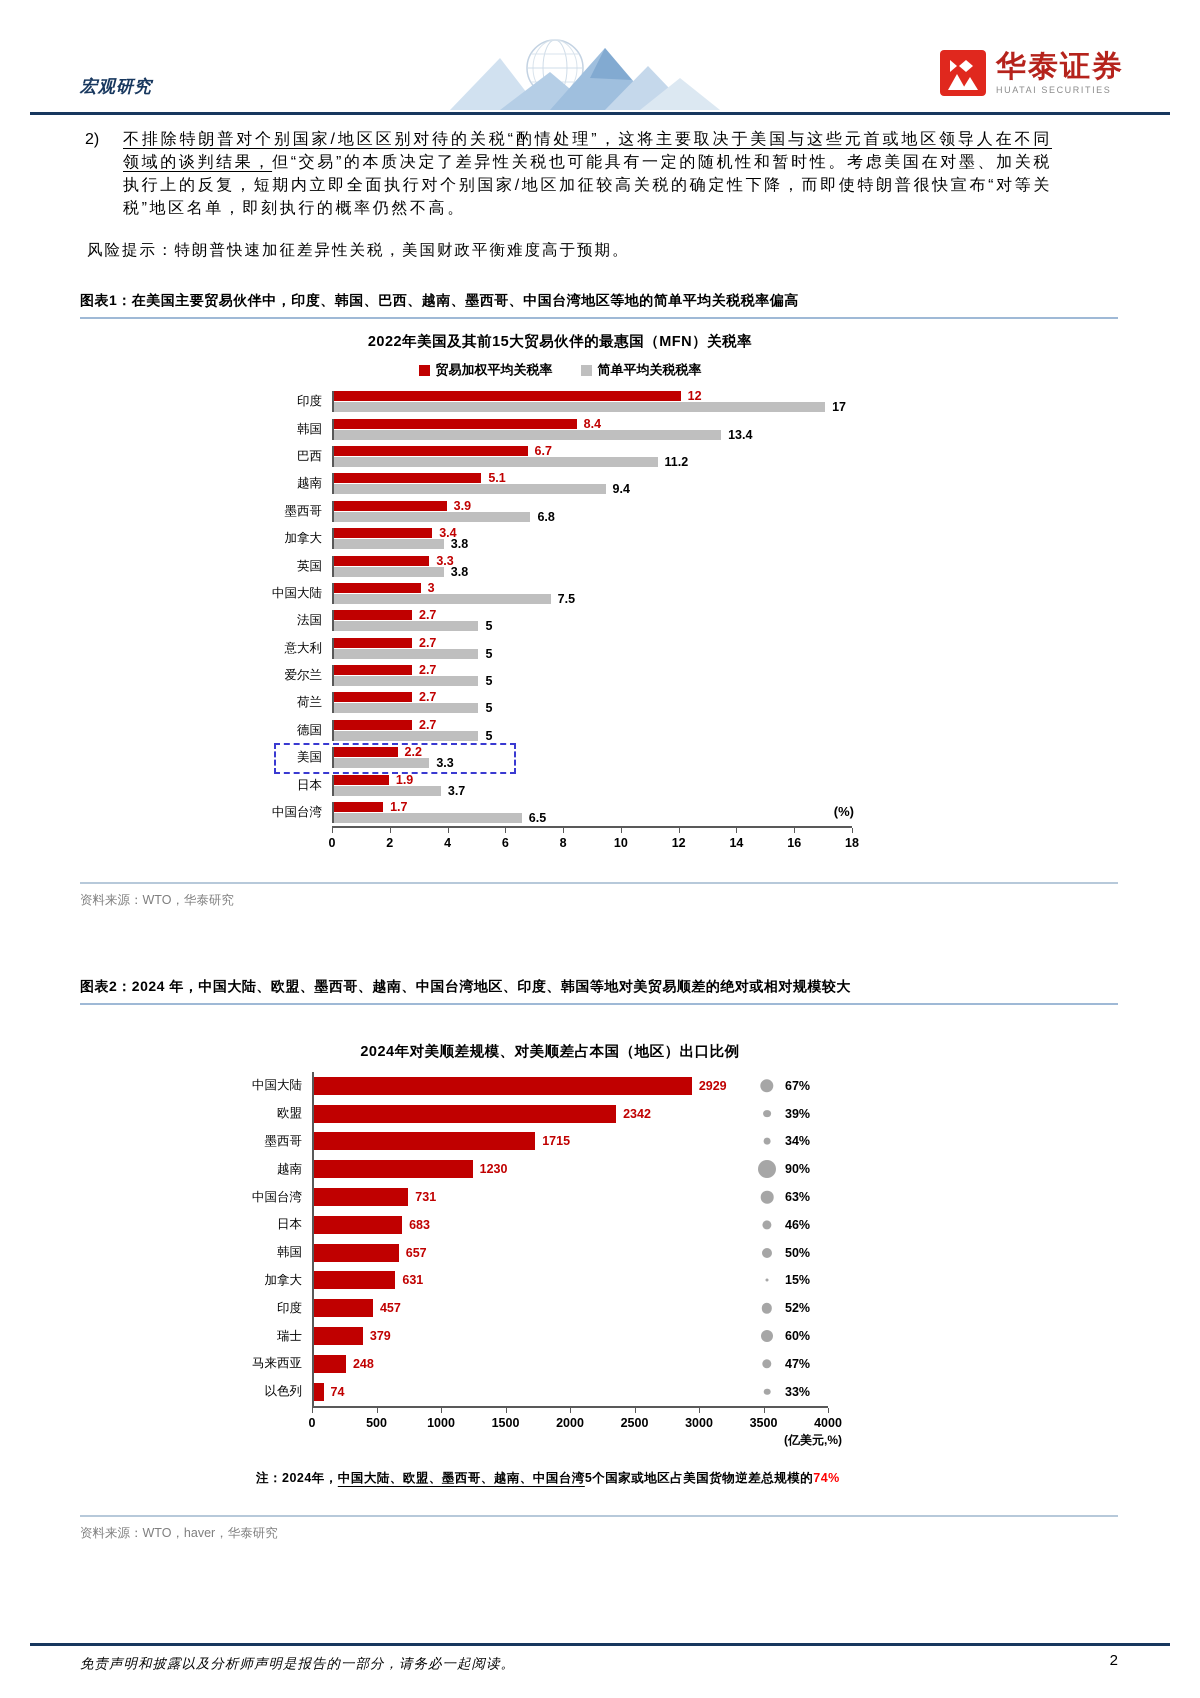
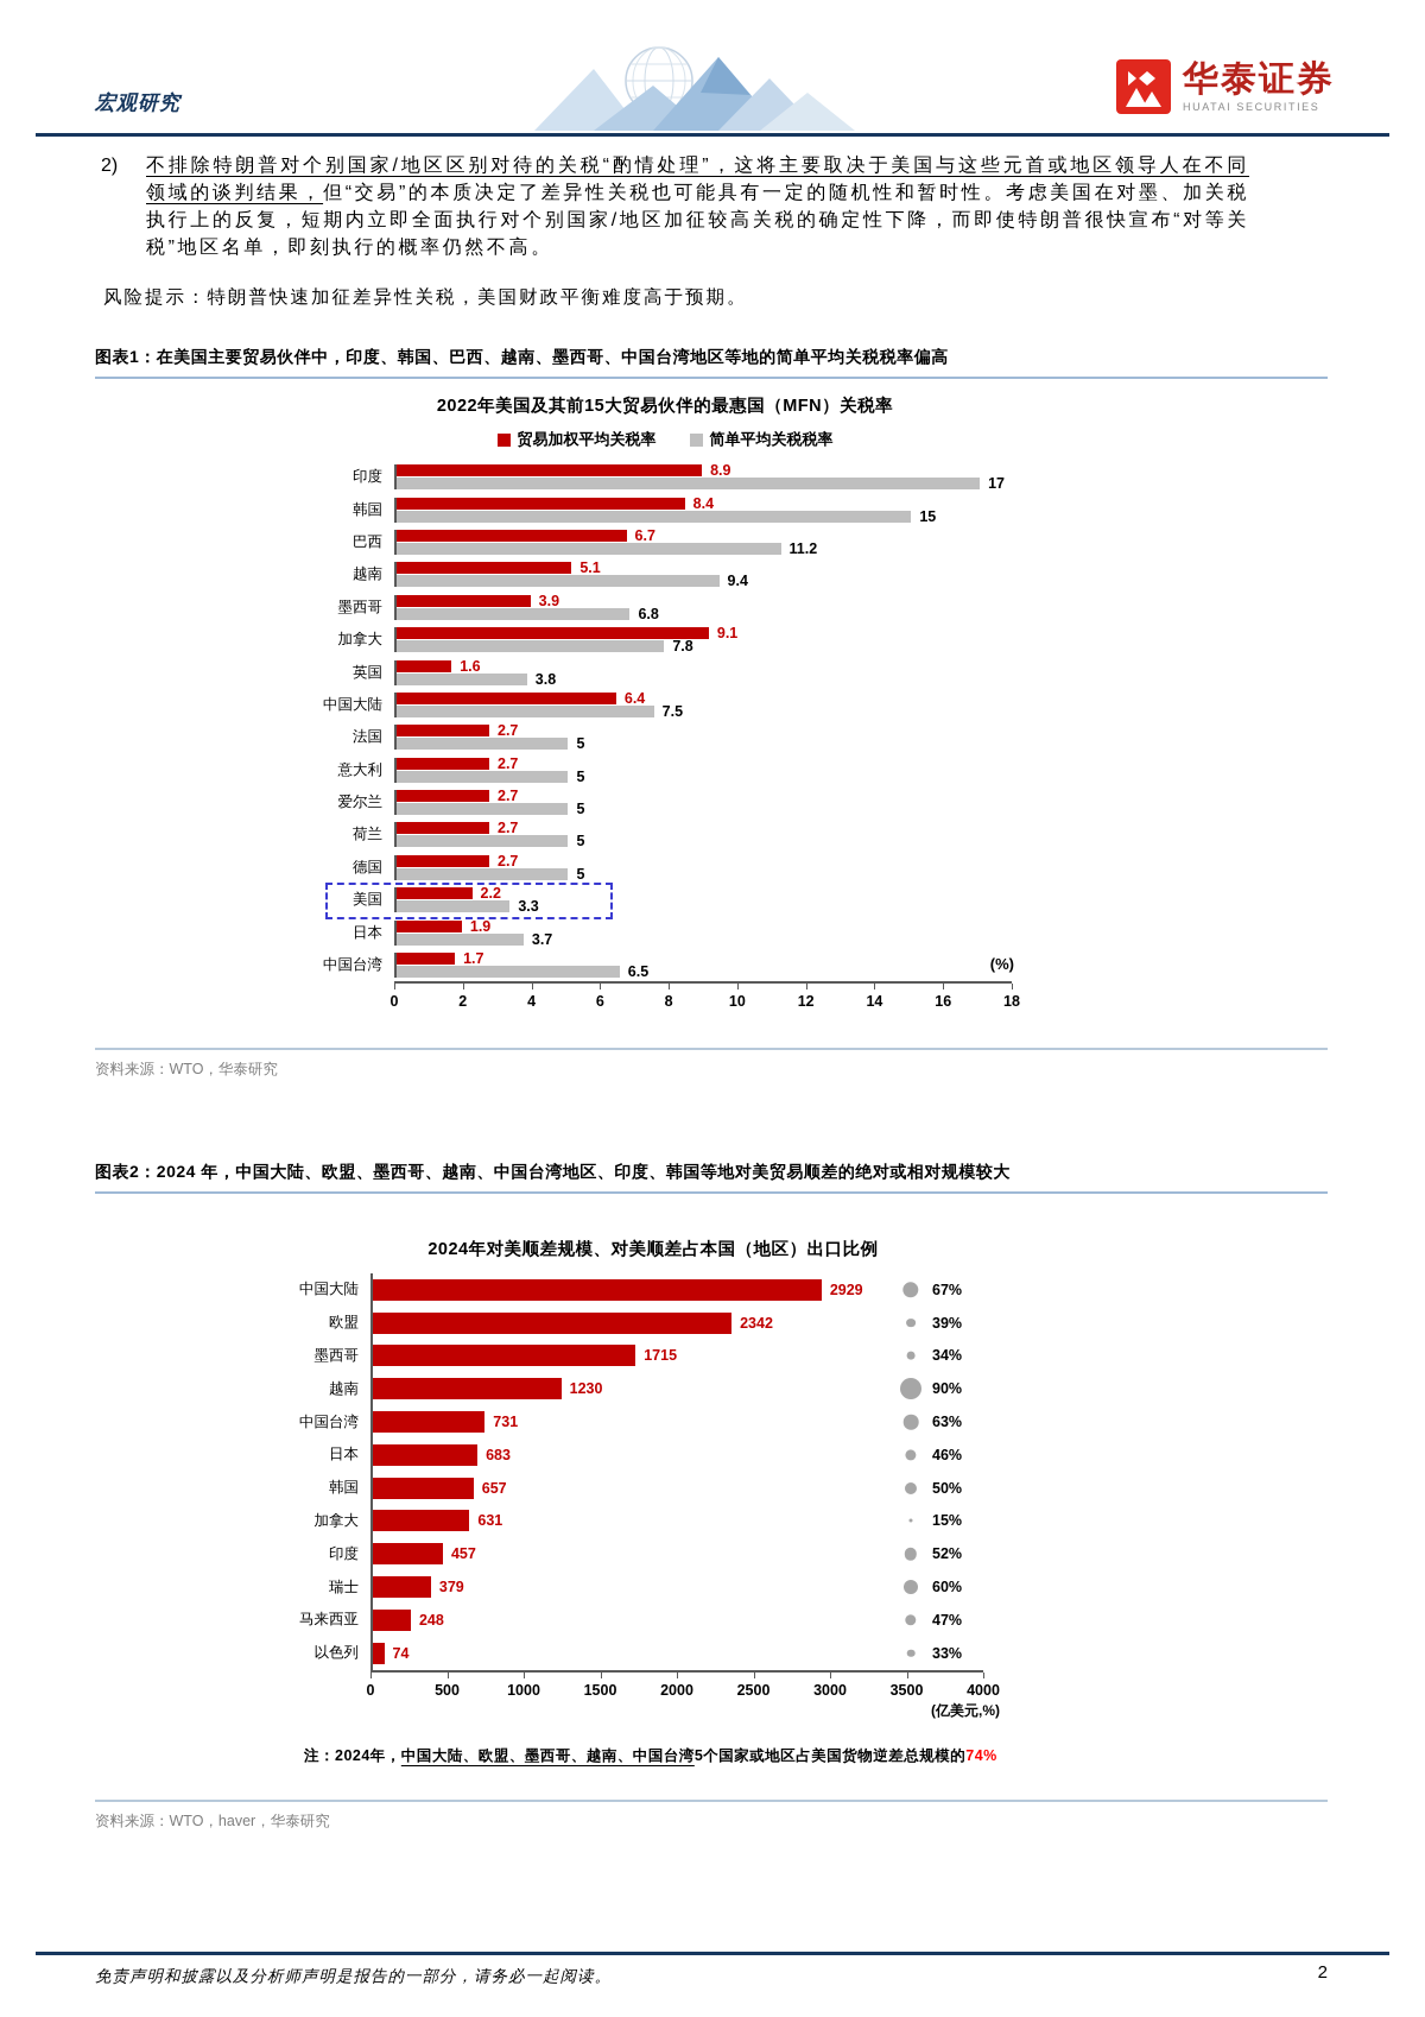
2022年美国及其前15大贸易伙伴的最惠国（MFN）关税率/贸易加权平均关税率/印度: 12 -> 8.9
2022年美国及其前15大贸易伙伴的最惠国（MFN）关税率/简单平均关税税率/韩国: 13.4 -> 15
2022年美国及其前15大贸易伙伴的最惠国（MFN）关税率/贸易加权平均关税率/加拿大: 3.4 -> 9.1
2022年美国及其前15大贸易伙伴的最惠国（MFN）关税率/简单平均关税税率/加拿大: 3.8 -> 7.8
2022年美国及其前15大贸易伙伴的最惠国（MFN）关税率/贸易加权平均关税率/英国: 3.3 -> 1.6
2022年美国及其前15大贸易伙伴的最惠国（MFN）关税率/贸易加权平均关税率/中国大陆: 3 -> 6.4
